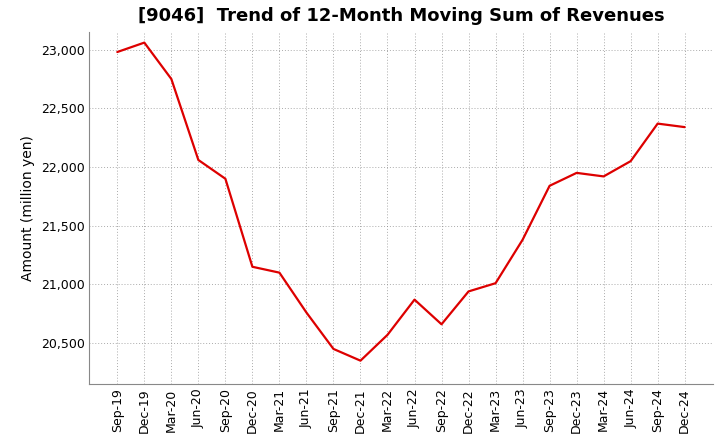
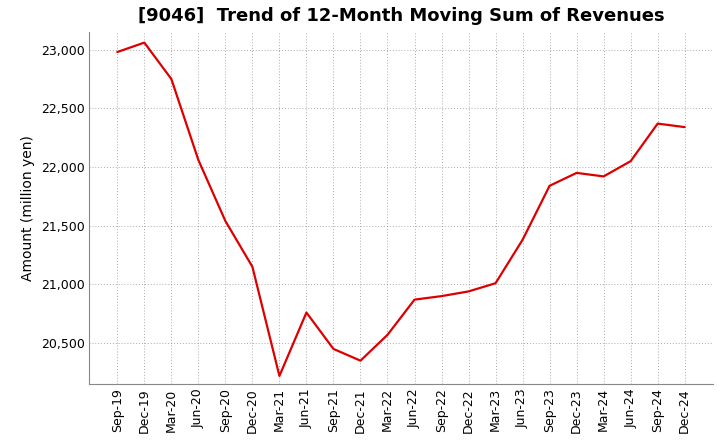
Sep-20: 21,900 -> 21,540
Mar-21: 21,100 -> 20,220
Sep-22: 20,660 -> 20,900
